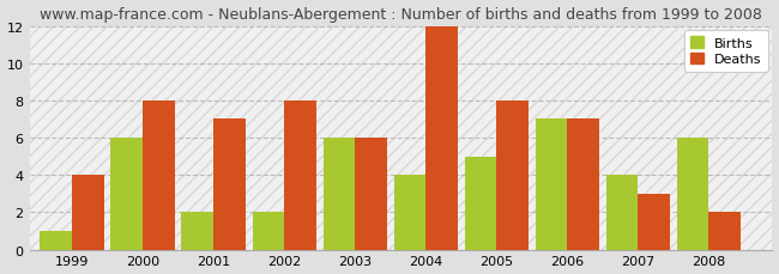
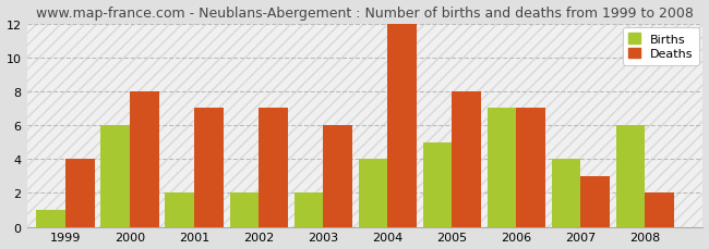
Deaths/2002: 8 -> 7
Births/2003: 6 -> 2
